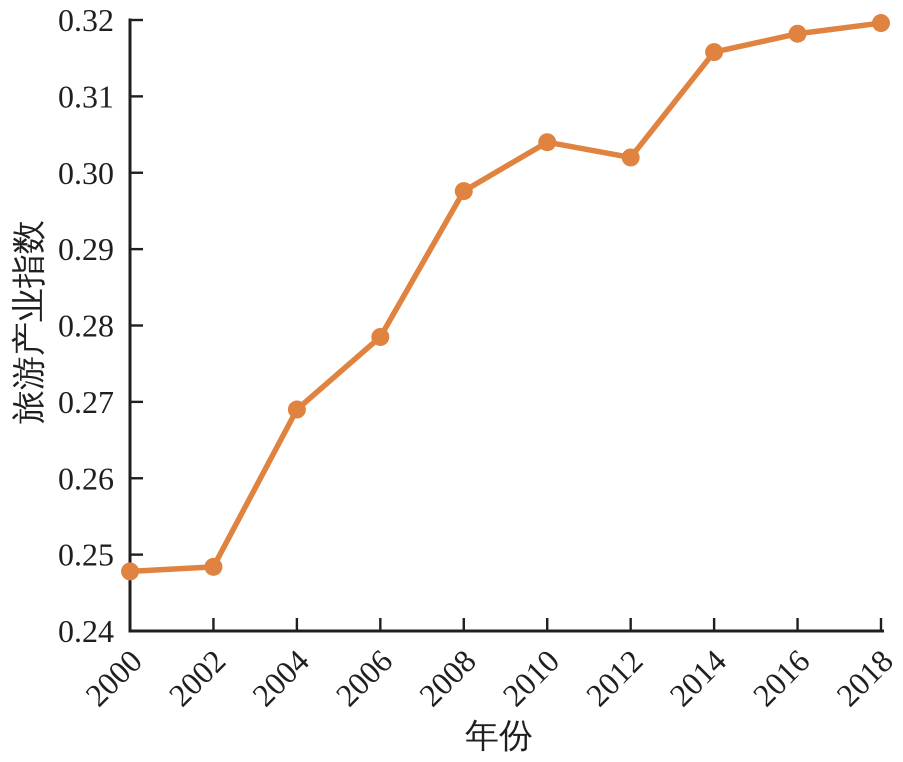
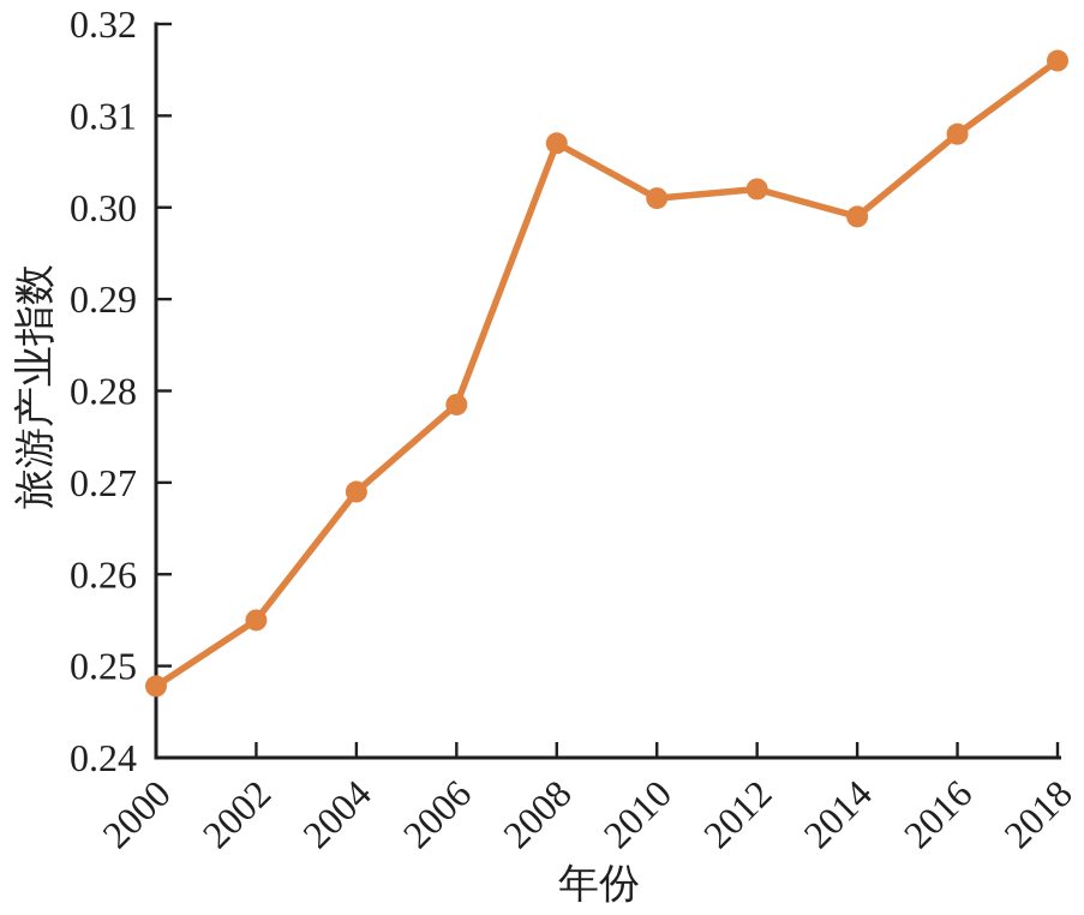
2002: 0.248 -> 0.255
2008: 0.298 -> 0.307
2010: 0.304 -> 0.301
2014: 0.316 -> 0.299
2016: 0.318 -> 0.308
2018: 0.320 -> 0.316
